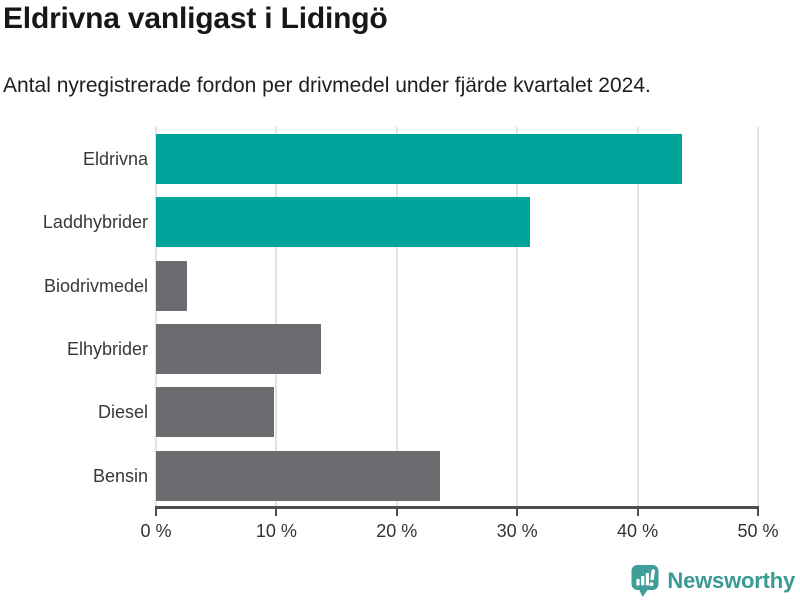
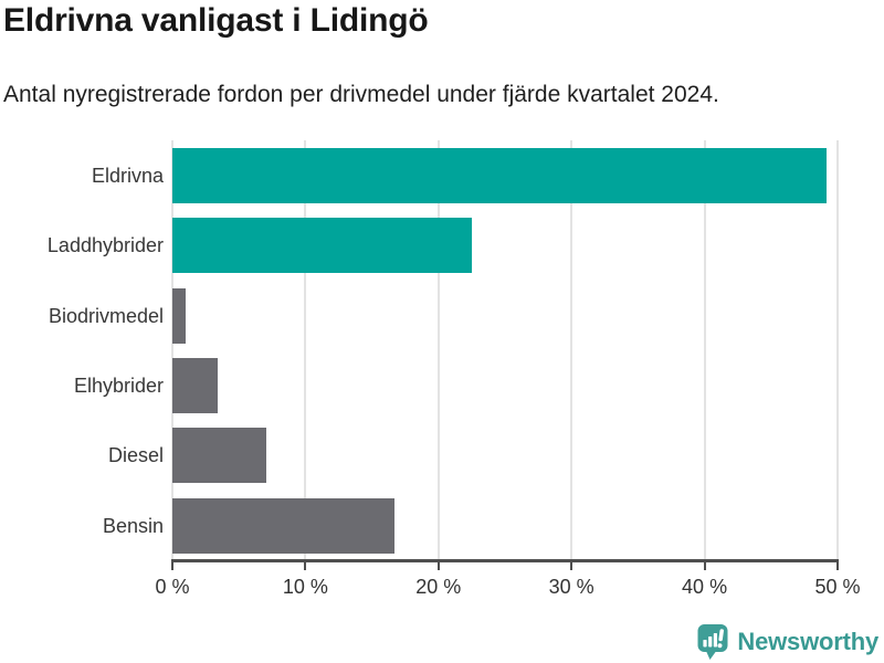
Eldrivna: 43.7% -> 49.2%
Laddhybrider: 31.1% -> 22.5%
Biodrivmedel: 2.6% -> 1.0%
Elhybrider: 13.7% -> 3.4%
Diesel: 9.8% -> 7.1%
Bensin: 23.6% -> 16.7%
